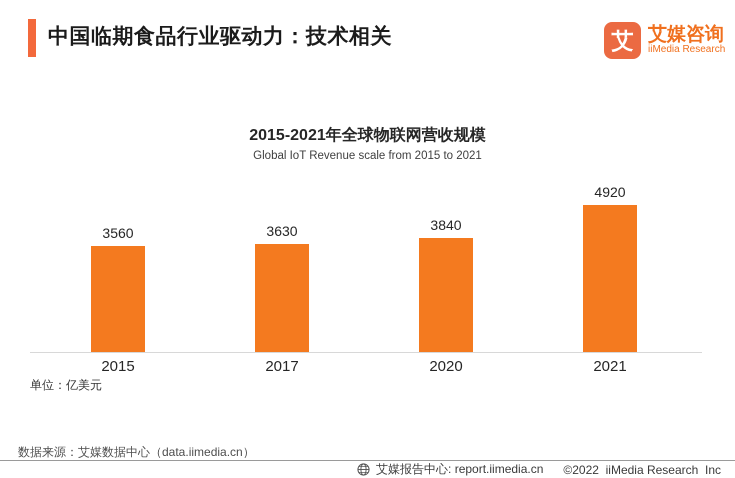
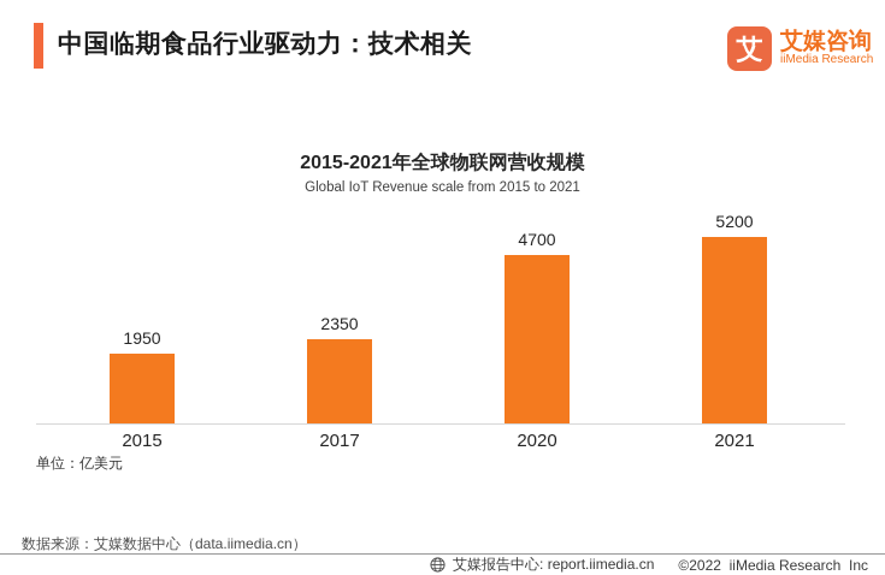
2015: 3560 -> 1950
2017: 3630 -> 2350
2020: 3840 -> 4700
2021: 4920 -> 5200
